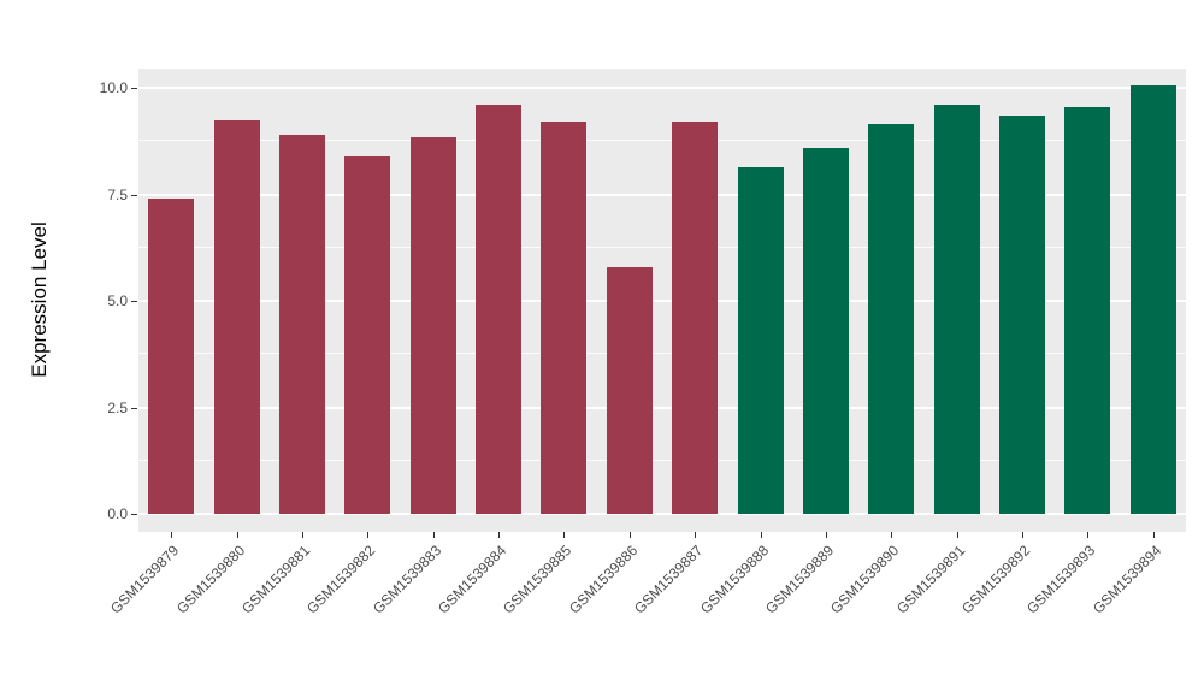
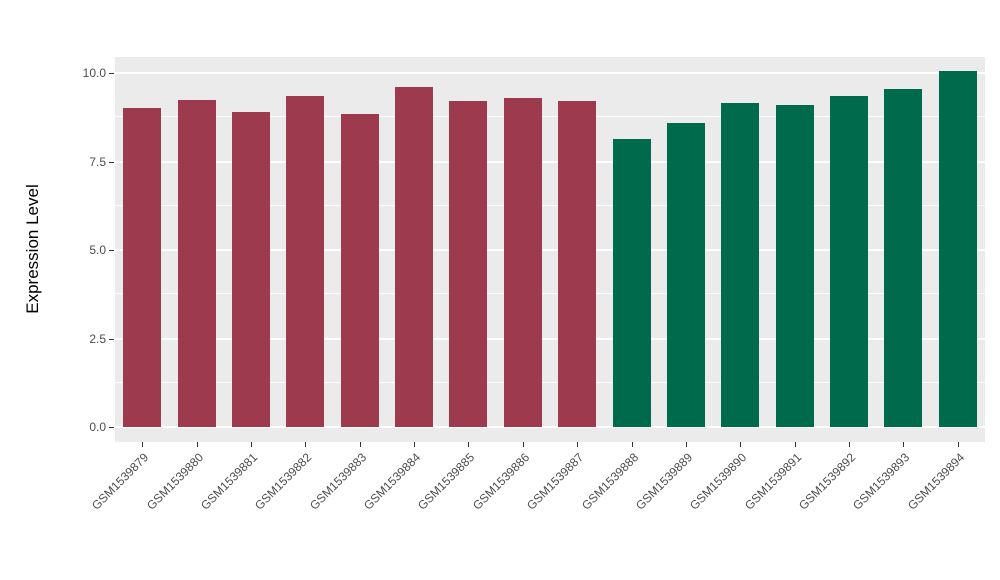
GSM1539879: 7.4 -> 9.0
GSM1539882: 8.4 -> 9.3
GSM1539886: 5.8 -> 9.3
GSM1539891: 9.6 -> 9.1
